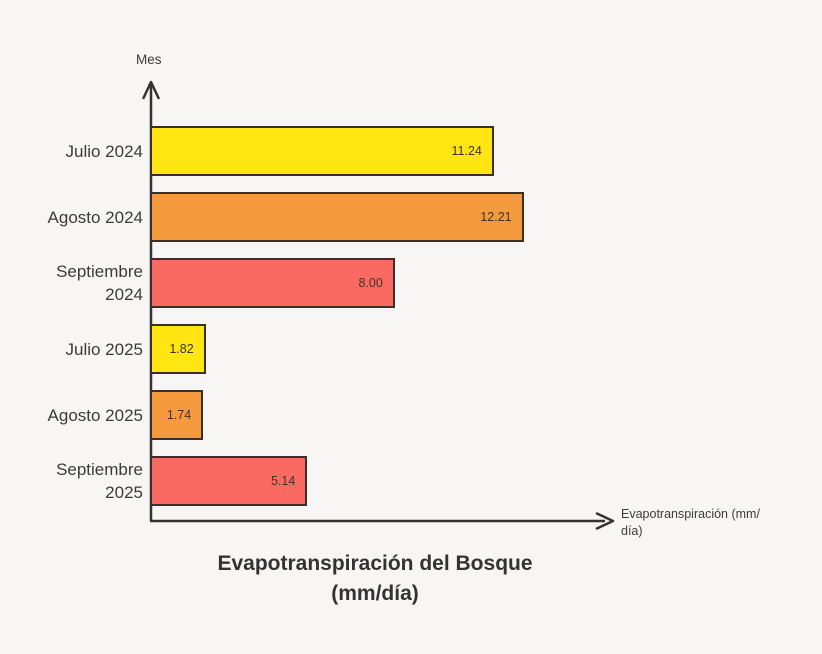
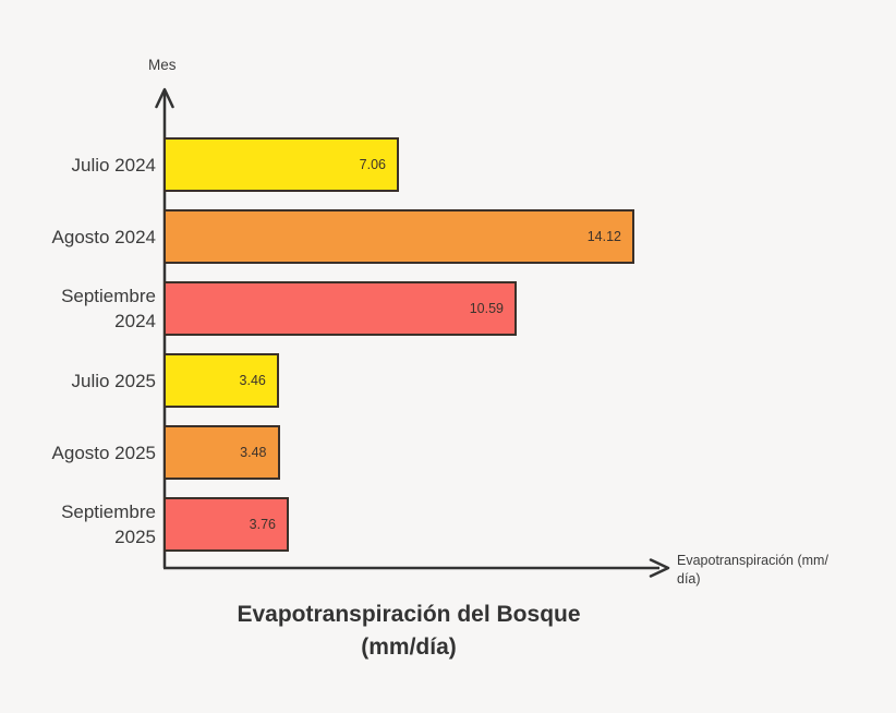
Julio 2024: 11.24 -> 7.06
Agosto 2024: 12.21 -> 14.12
Septiembre 2024: 8.00 -> 10.59
Julio 2025: 1.82 -> 3.46
Agosto 2025: 1.74 -> 3.48
Septiembre 2025: 5.14 -> 3.76
